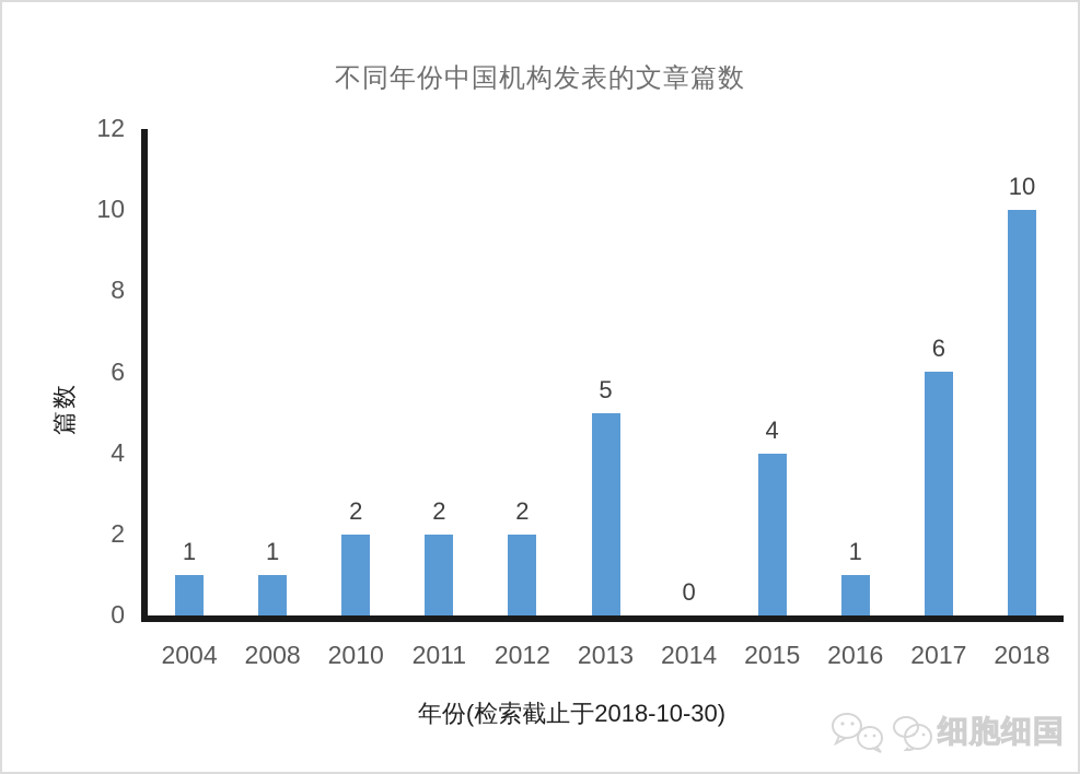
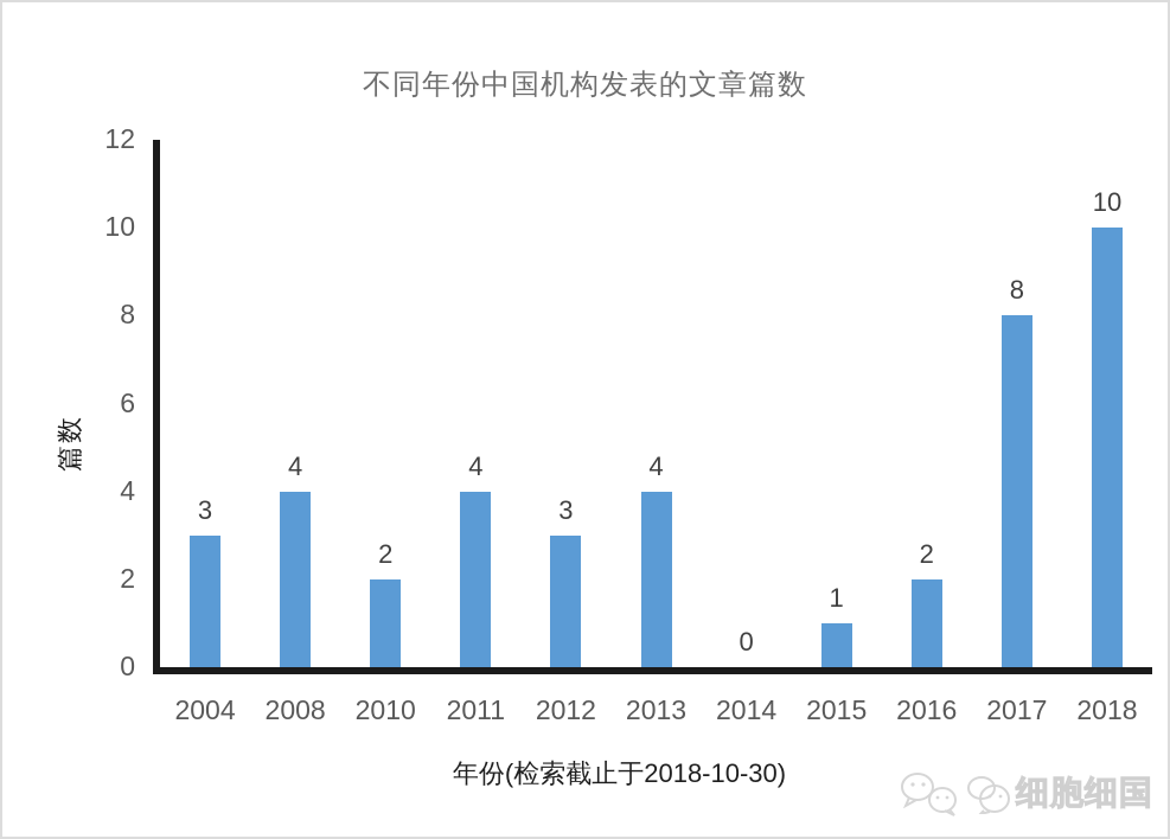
2004: 1 -> 3
2008: 1 -> 4
2011: 2 -> 4
2012: 2 -> 3
2013: 5 -> 4
2015: 4 -> 1
2016: 1 -> 2
2017: 6 -> 8
